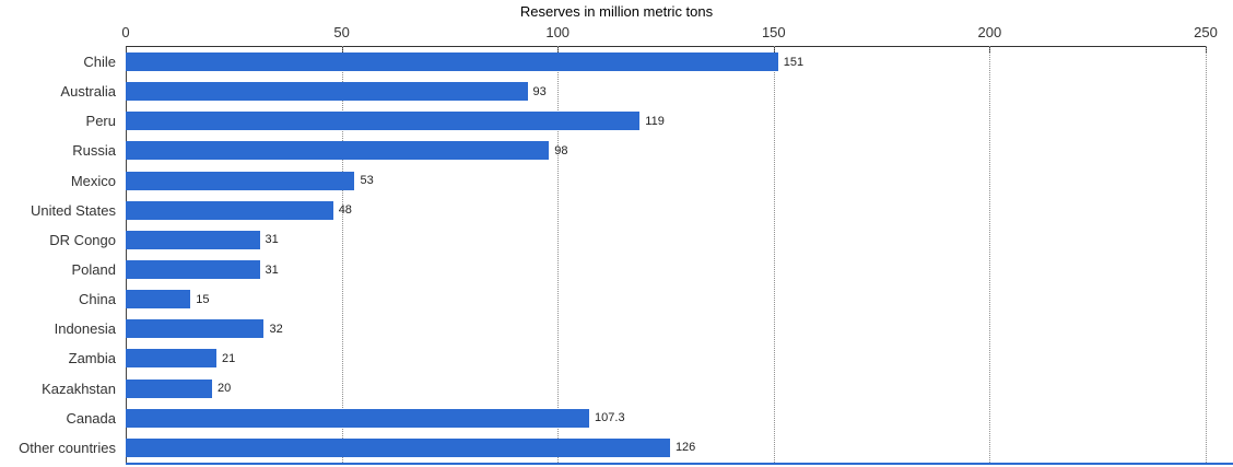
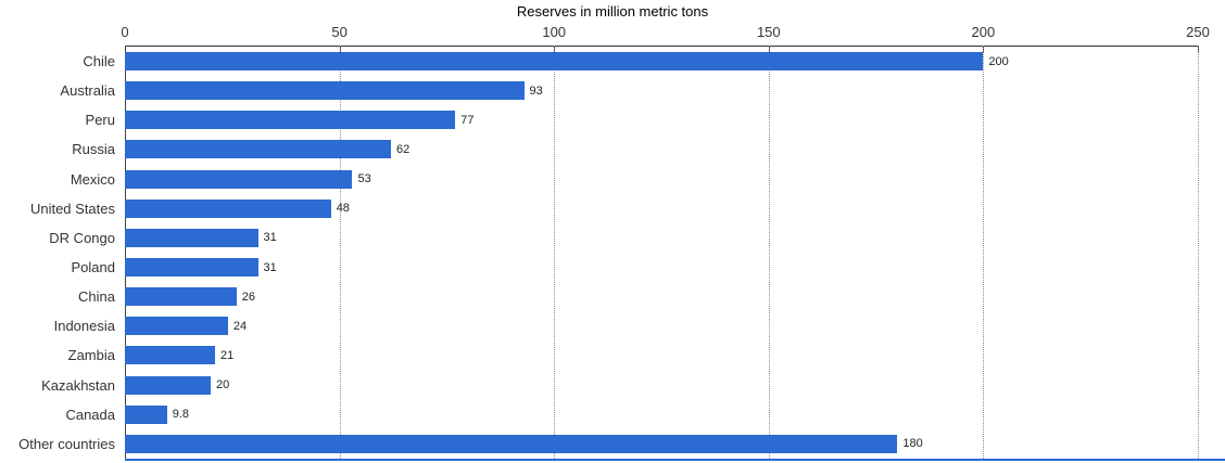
Chile: 151 -> 200
Peru: 119 -> 77
Russia: 98 -> 62
China: 15 -> 26
Indonesia: 32 -> 24
Canada: 107.3 -> 9.8
Other countries: 126 -> 180
